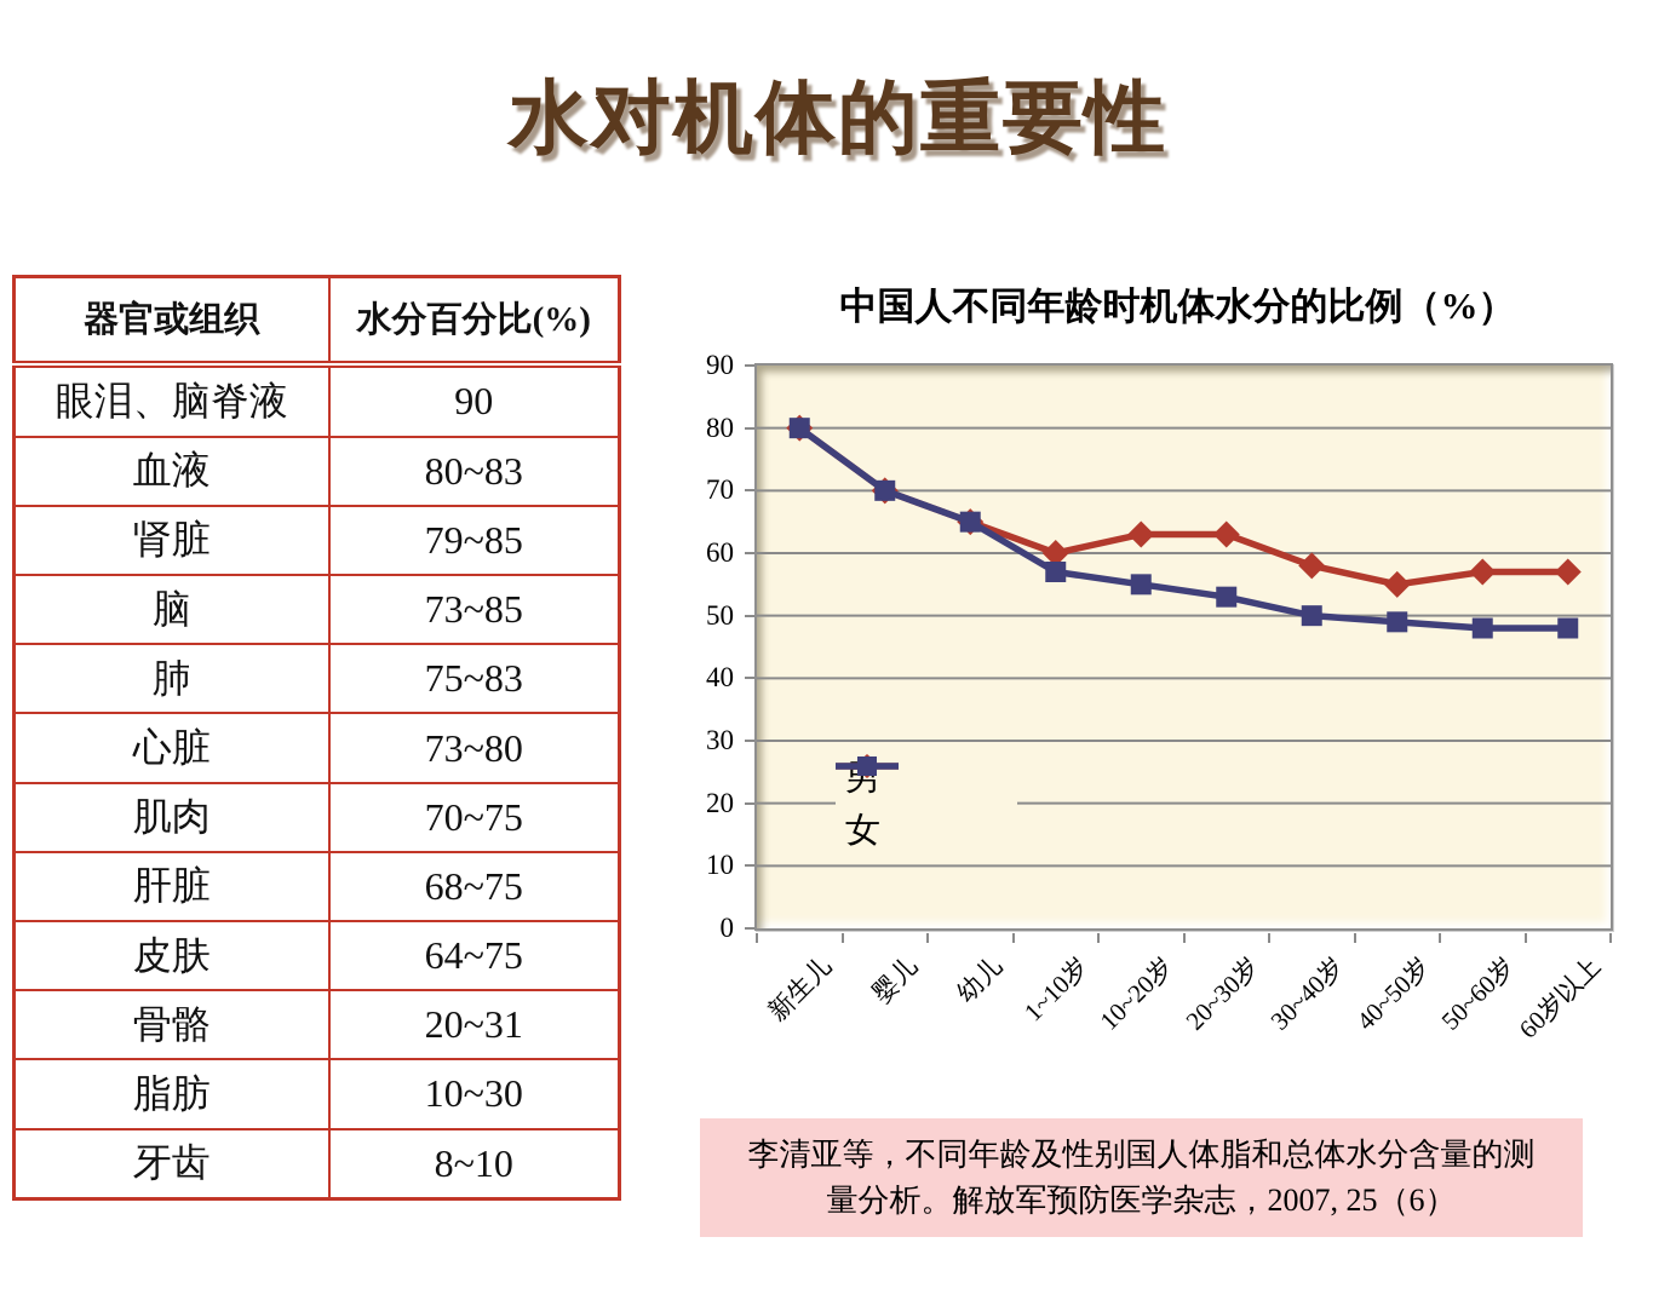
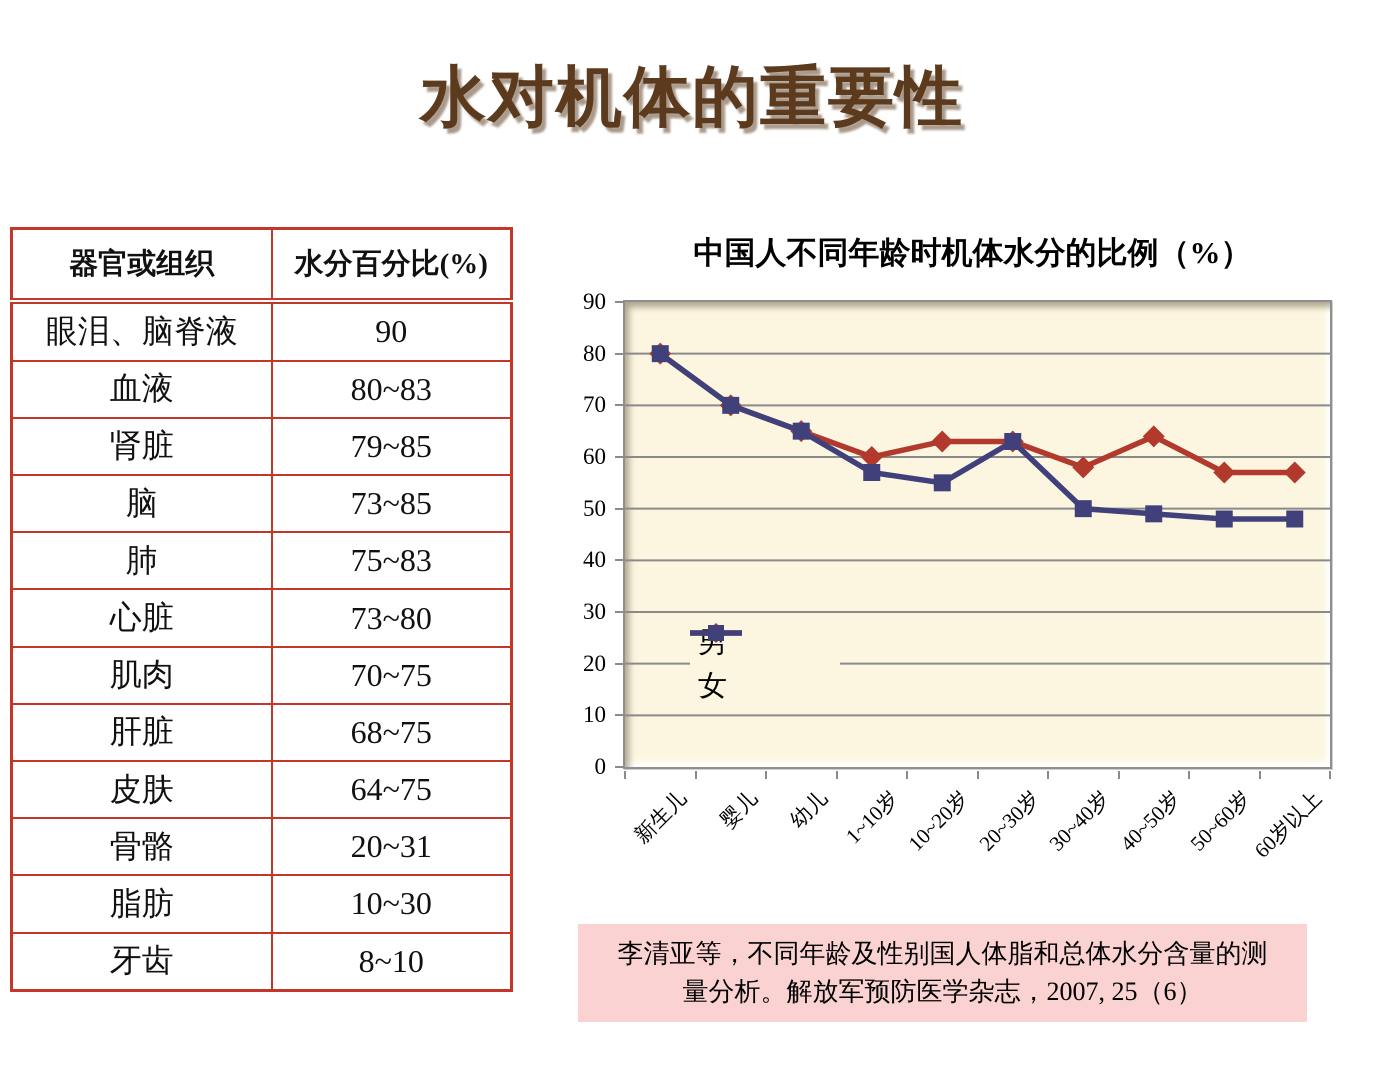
女/20~30岁: 53 -> 63
男/40~50岁: 55 -> 64
